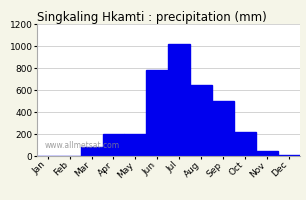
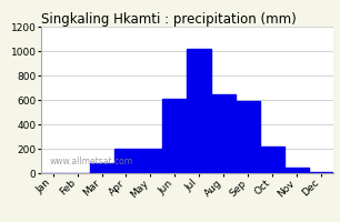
Jun: 780 -> 610
Sep: 500 -> 590
